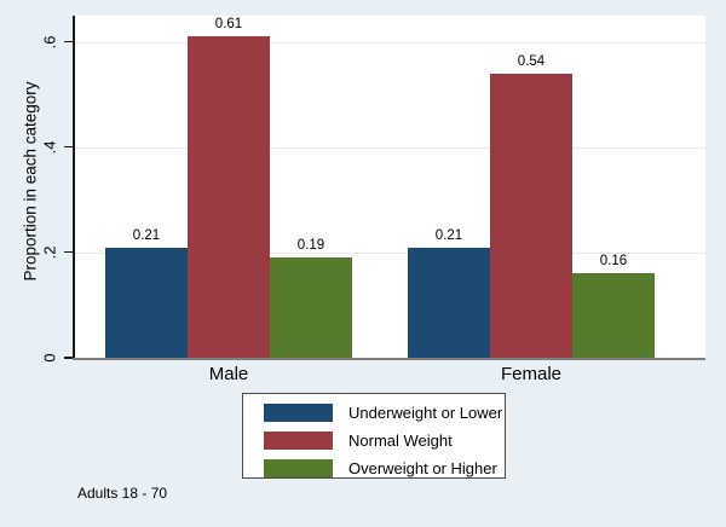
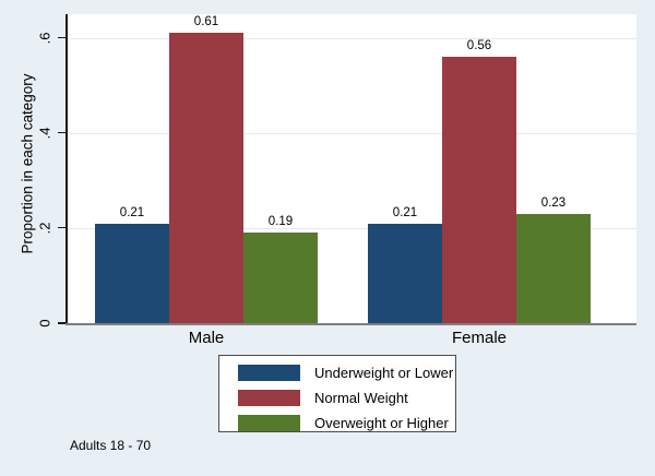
Normal Weight/Female: 0.54 -> 0.56
Overweight or Higher/Female: 0.16 -> 0.23
